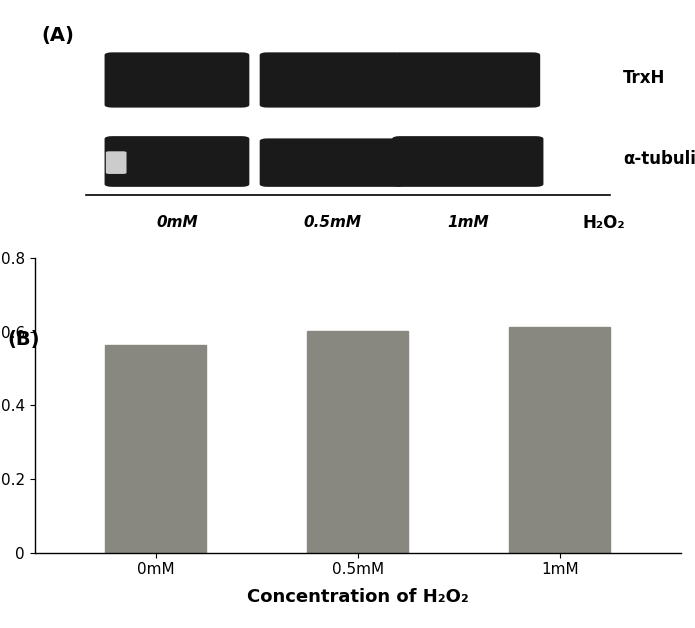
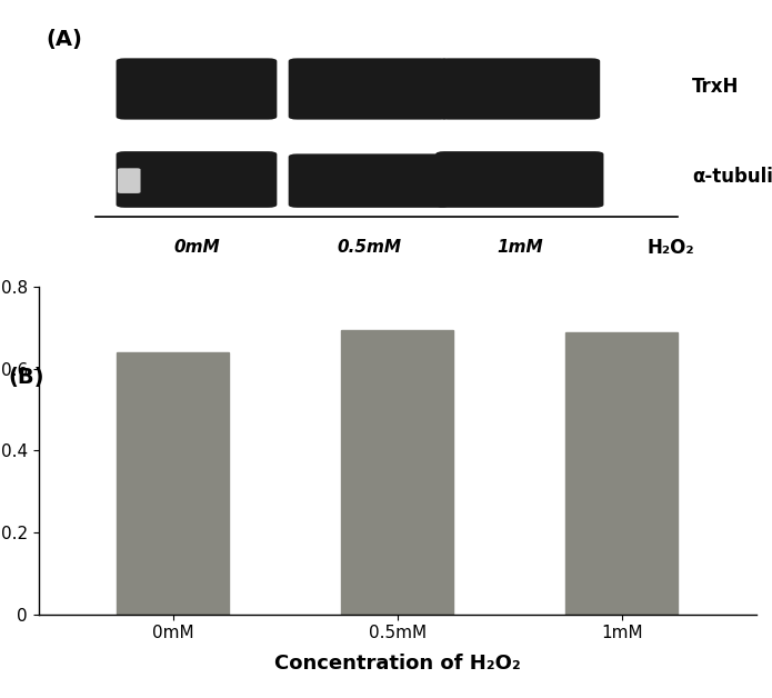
0mM: 0.565 -> 0.640
0.5mM: 0.602 -> 0.695
1mM: 0.612 -> 0.690
